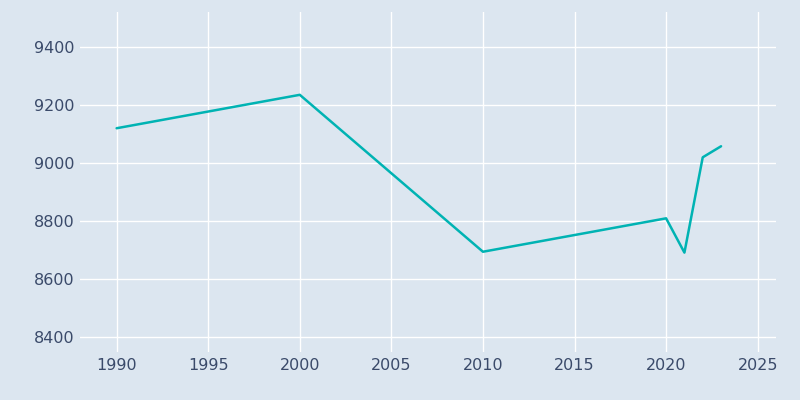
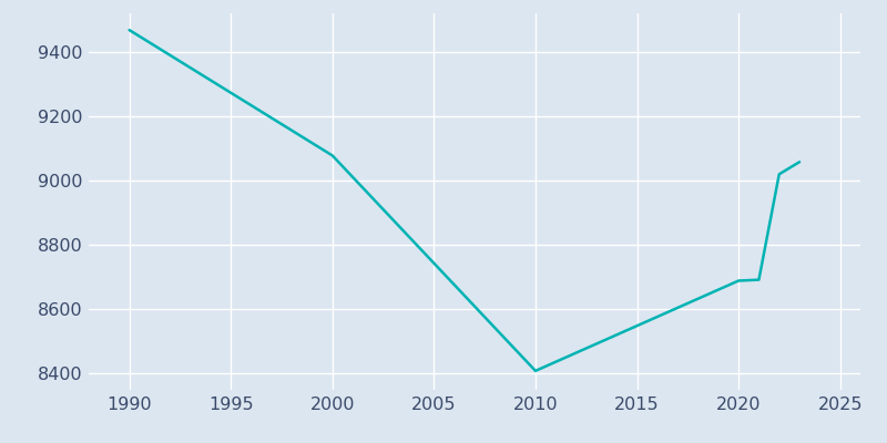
1990: 9120 -> 9468
2000: 9235 -> 9078
2010: 8695 -> 8409
2020: 8810 -> 8689
